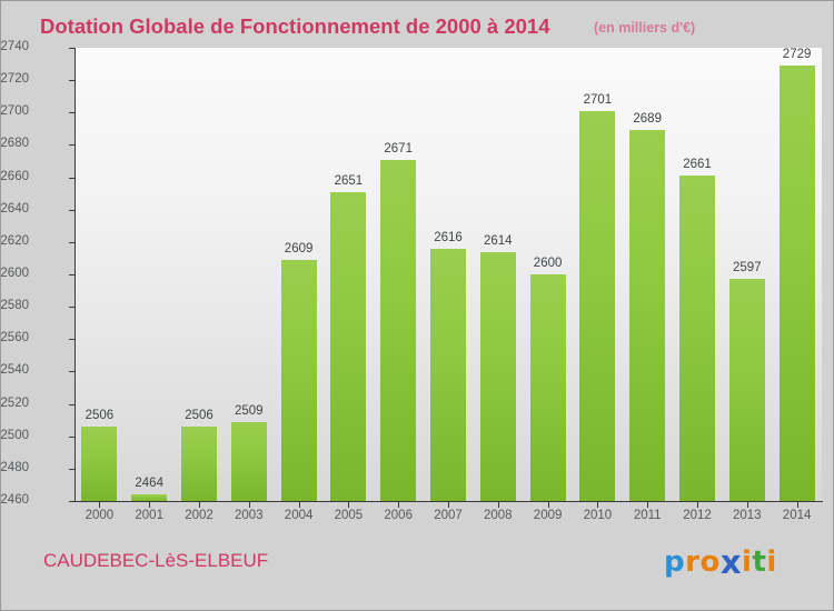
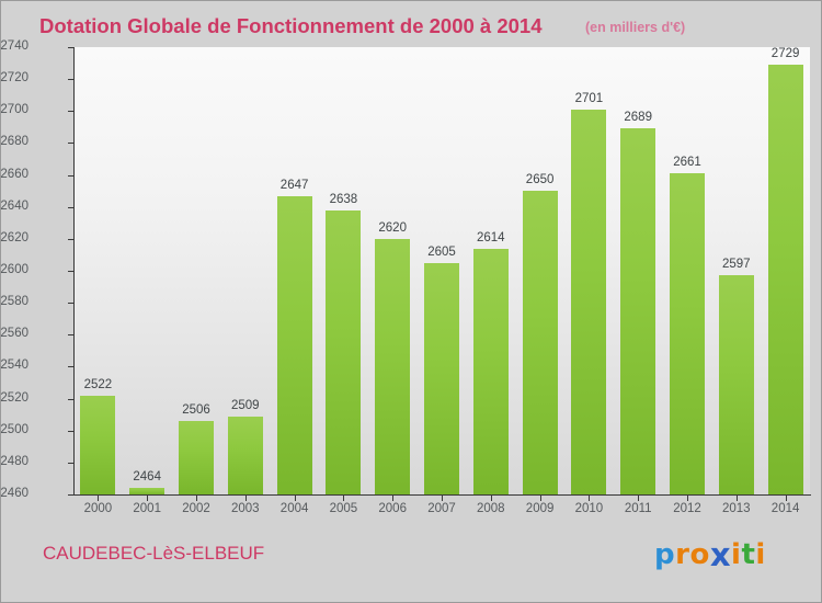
2000: 2506 -> 2522
2004: 2609 -> 2647
2005: 2651 -> 2638
2006: 2671 -> 2620
2007: 2616 -> 2605
2009: 2600 -> 2650
